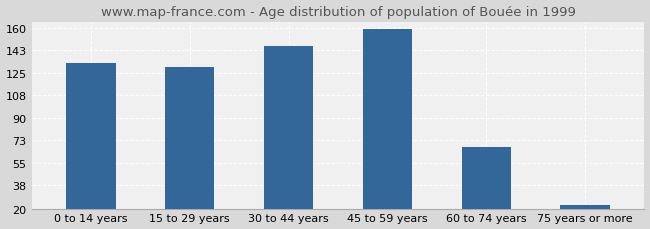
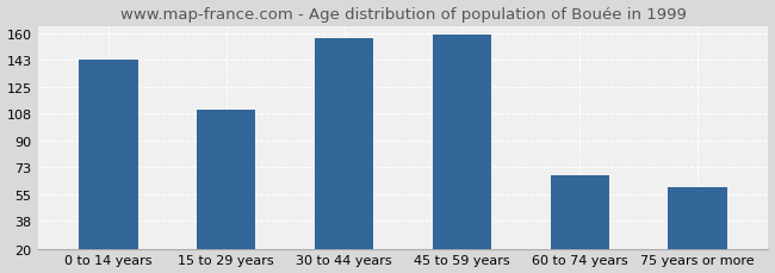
0 to 14 years: 133 -> 143
15 to 29 years: 130 -> 110
30 to 44 years: 146 -> 157
75 years or more: 23 -> 60
